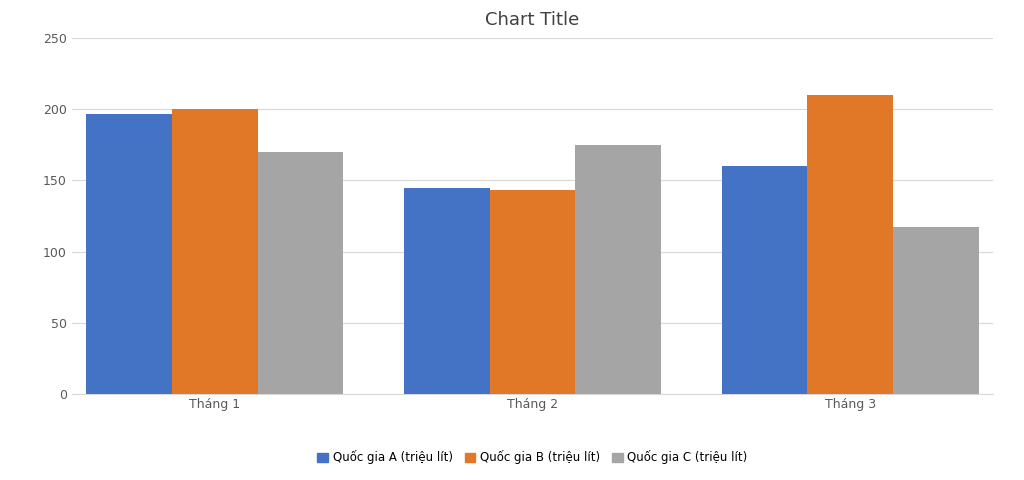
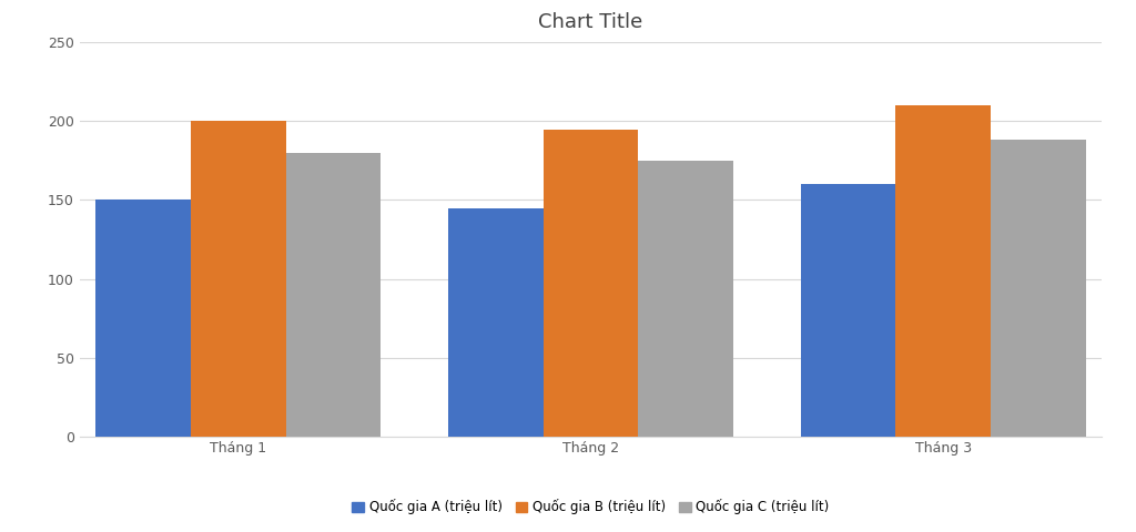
Quốc gia A (triệu lít)/Tháng 1: 197 -> 150
Quốc gia C (triệu lít)/Tháng 1: 170 -> 180
Quốc gia B (triệu lít)/Tháng 2: 143 -> 195
Quốc gia C (triệu lít)/Tháng 3: 117 -> 188
